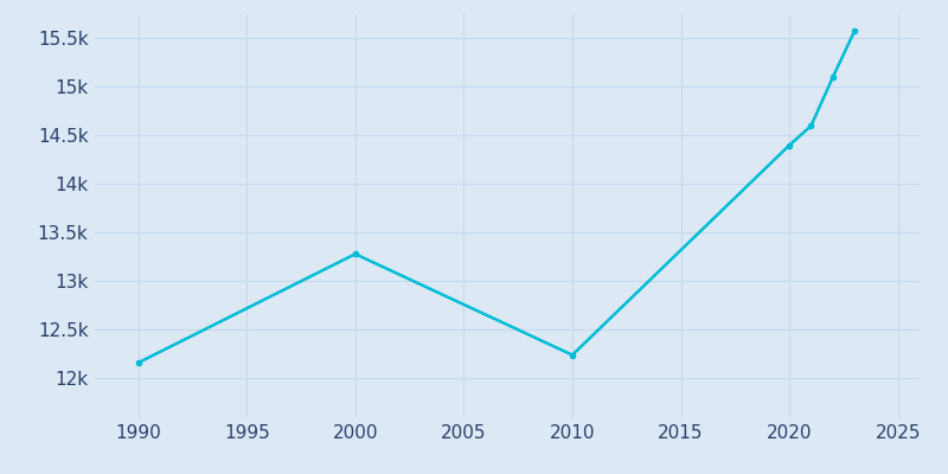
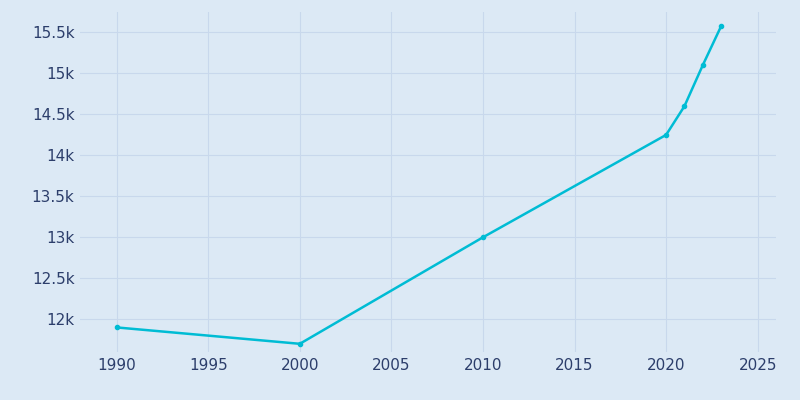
1990: 12.16k -> 11.90k
2000: 13.28k -> 11.70k
2010: 12.24k -> 13.00k
2020: 14.40k -> 14.25k
